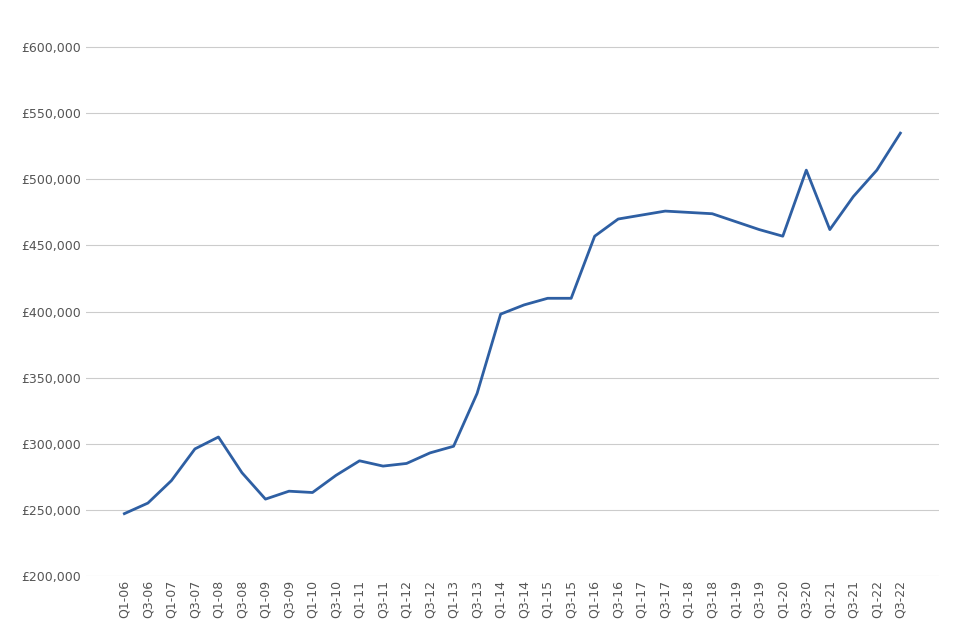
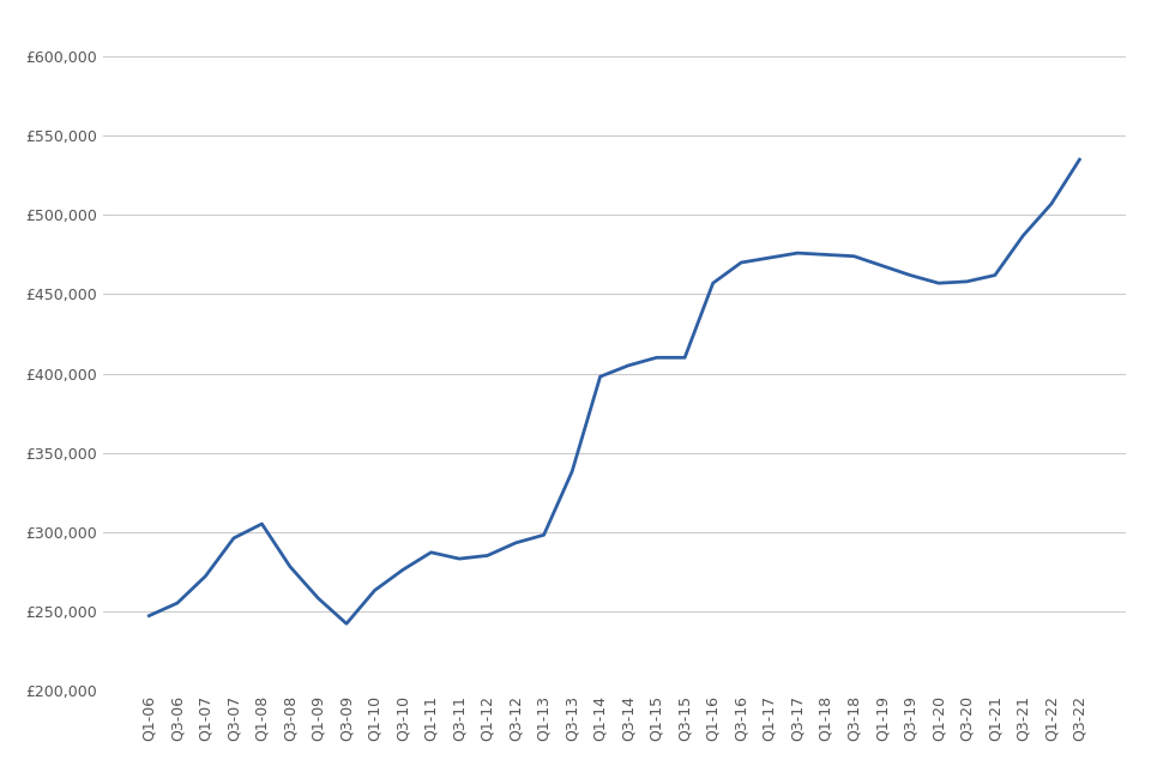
Q3-09: £264,000 -> £242,000
Q3-20: £507,000 -> £458,000
